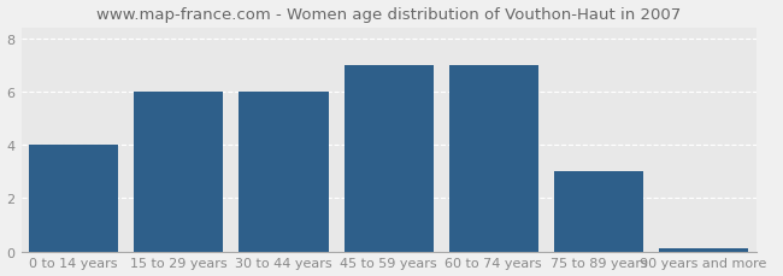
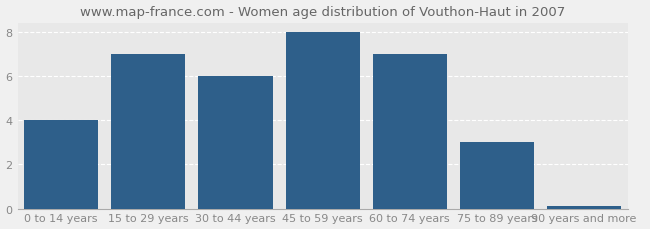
15 to 29 years: 6.0 -> 7.0
45 to 59 years: 7.0 -> 8.0
